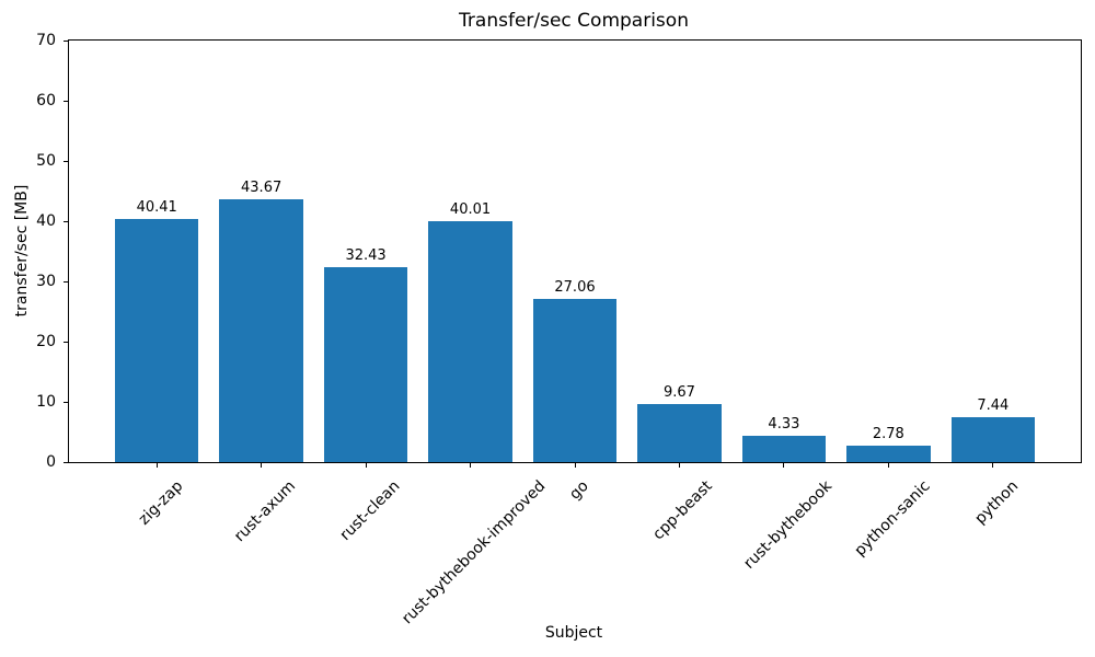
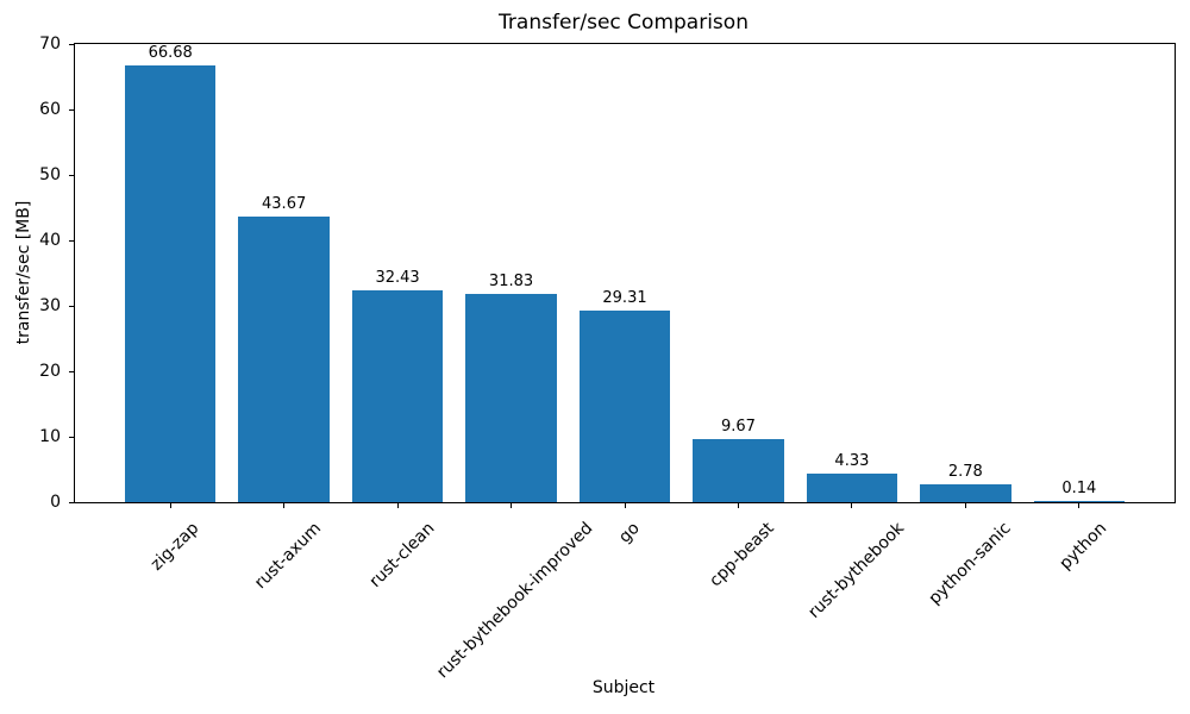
zig-zap: 40.41 -> 66.68
rust-bythebook-improved: 40.01 -> 31.83
go: 27.06 -> 29.31
python: 7.44 -> 0.14
